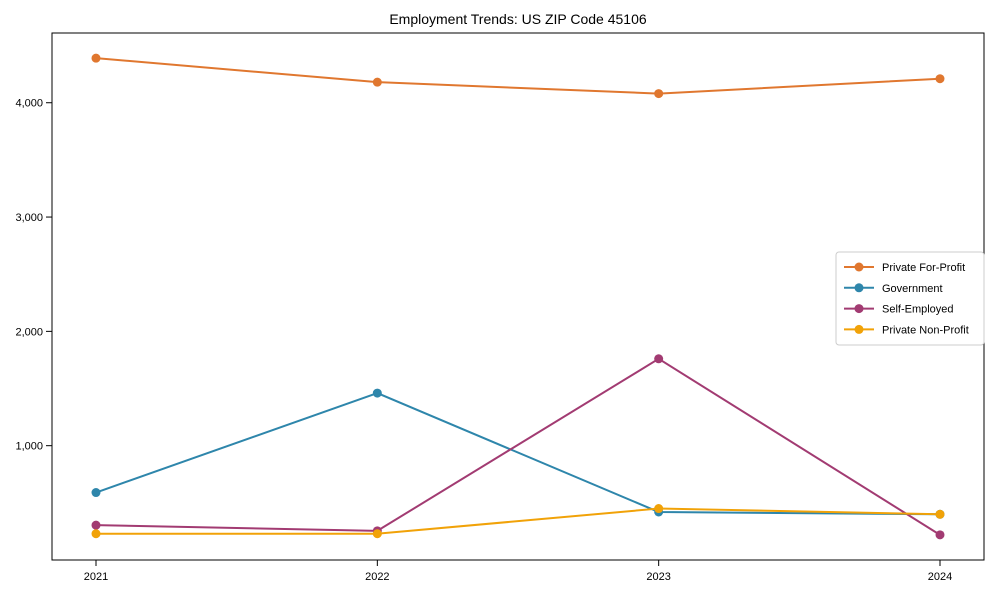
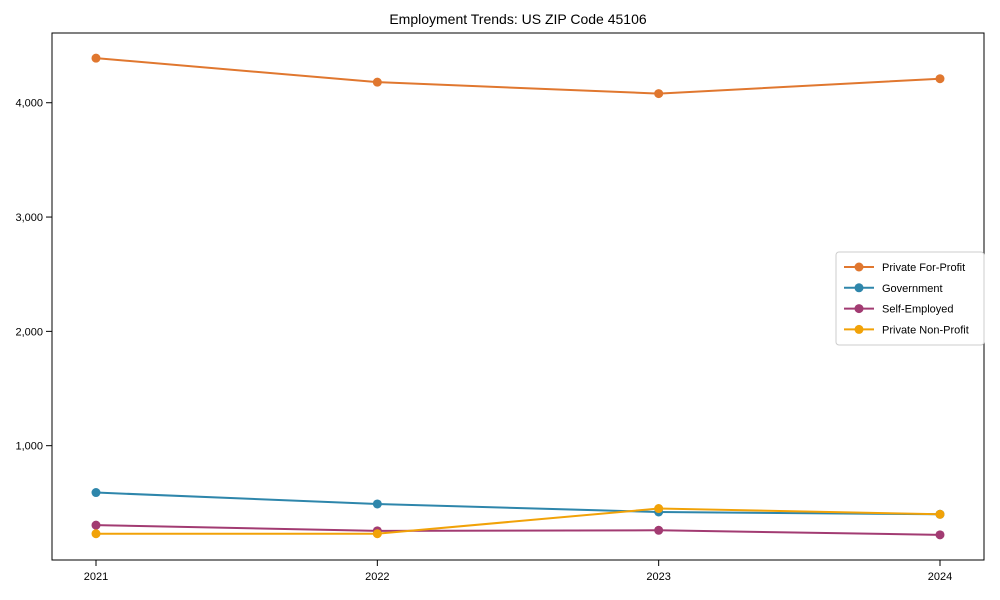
Government/2022: 1460 -> 490
Self-Employed/2023: 1760 -> 260
